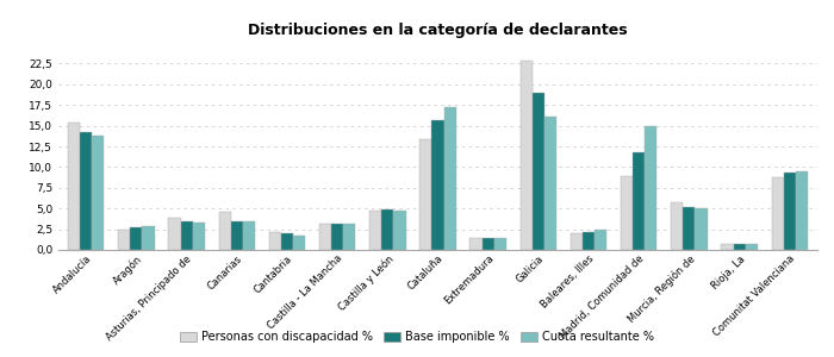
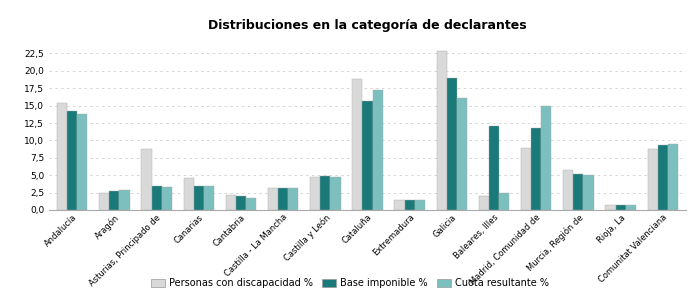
Personas con discapacidad %/Asturias, Principado de: 3,9 -> 8,8
Personas con discapacidad %/Cataluña: 13,4 -> 18,8
Base imponible %/Baleares, Illes: 2,2 -> 12,0
